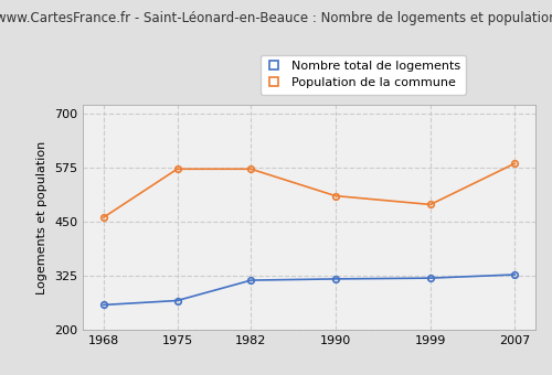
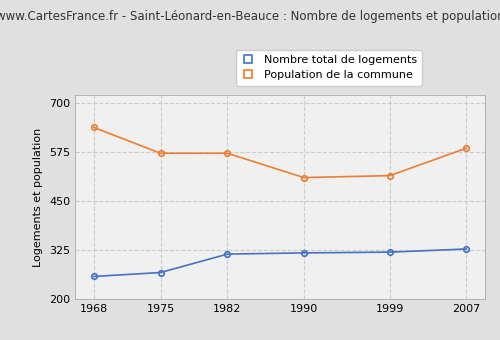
Population de la commune/1968: 460 -> 638
Population de la commune/1999: 490 -> 515
